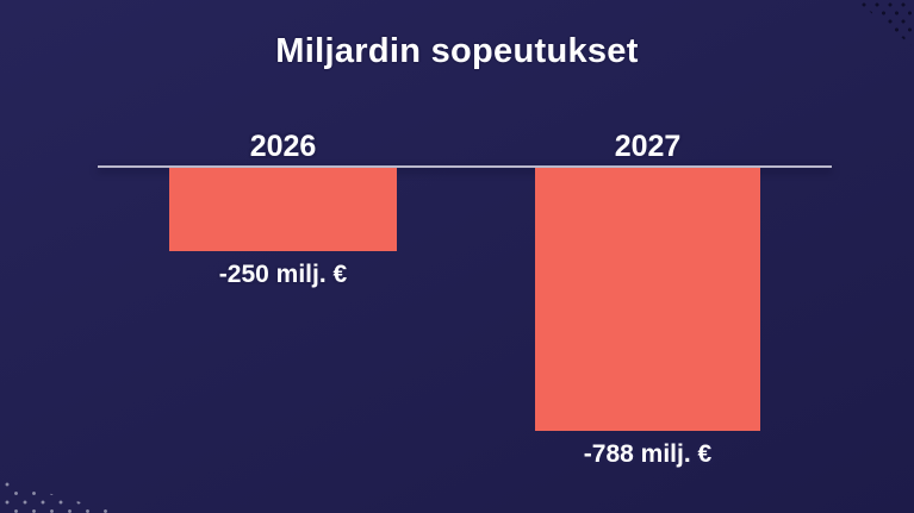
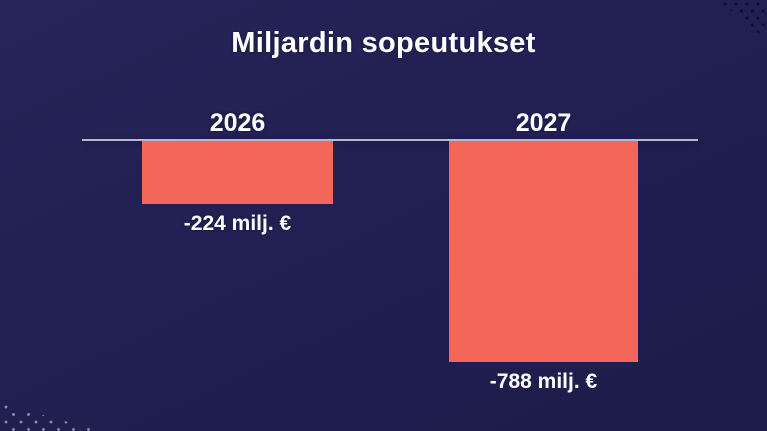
2026: -250 -> -224
